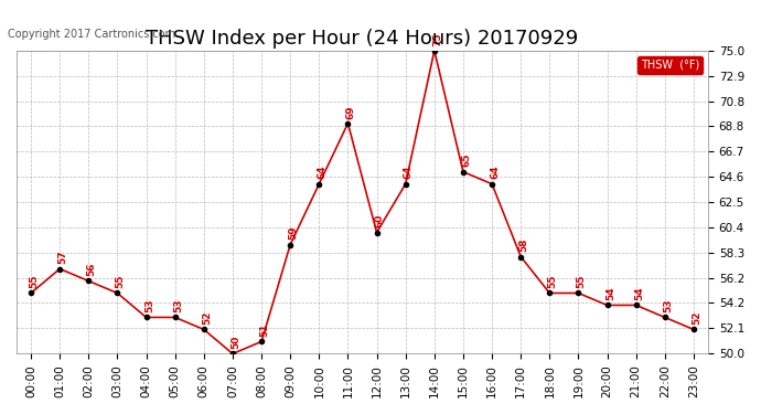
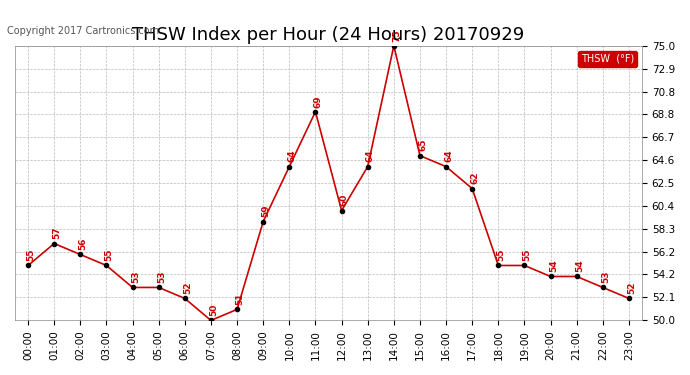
17:00: 58 -> 62
